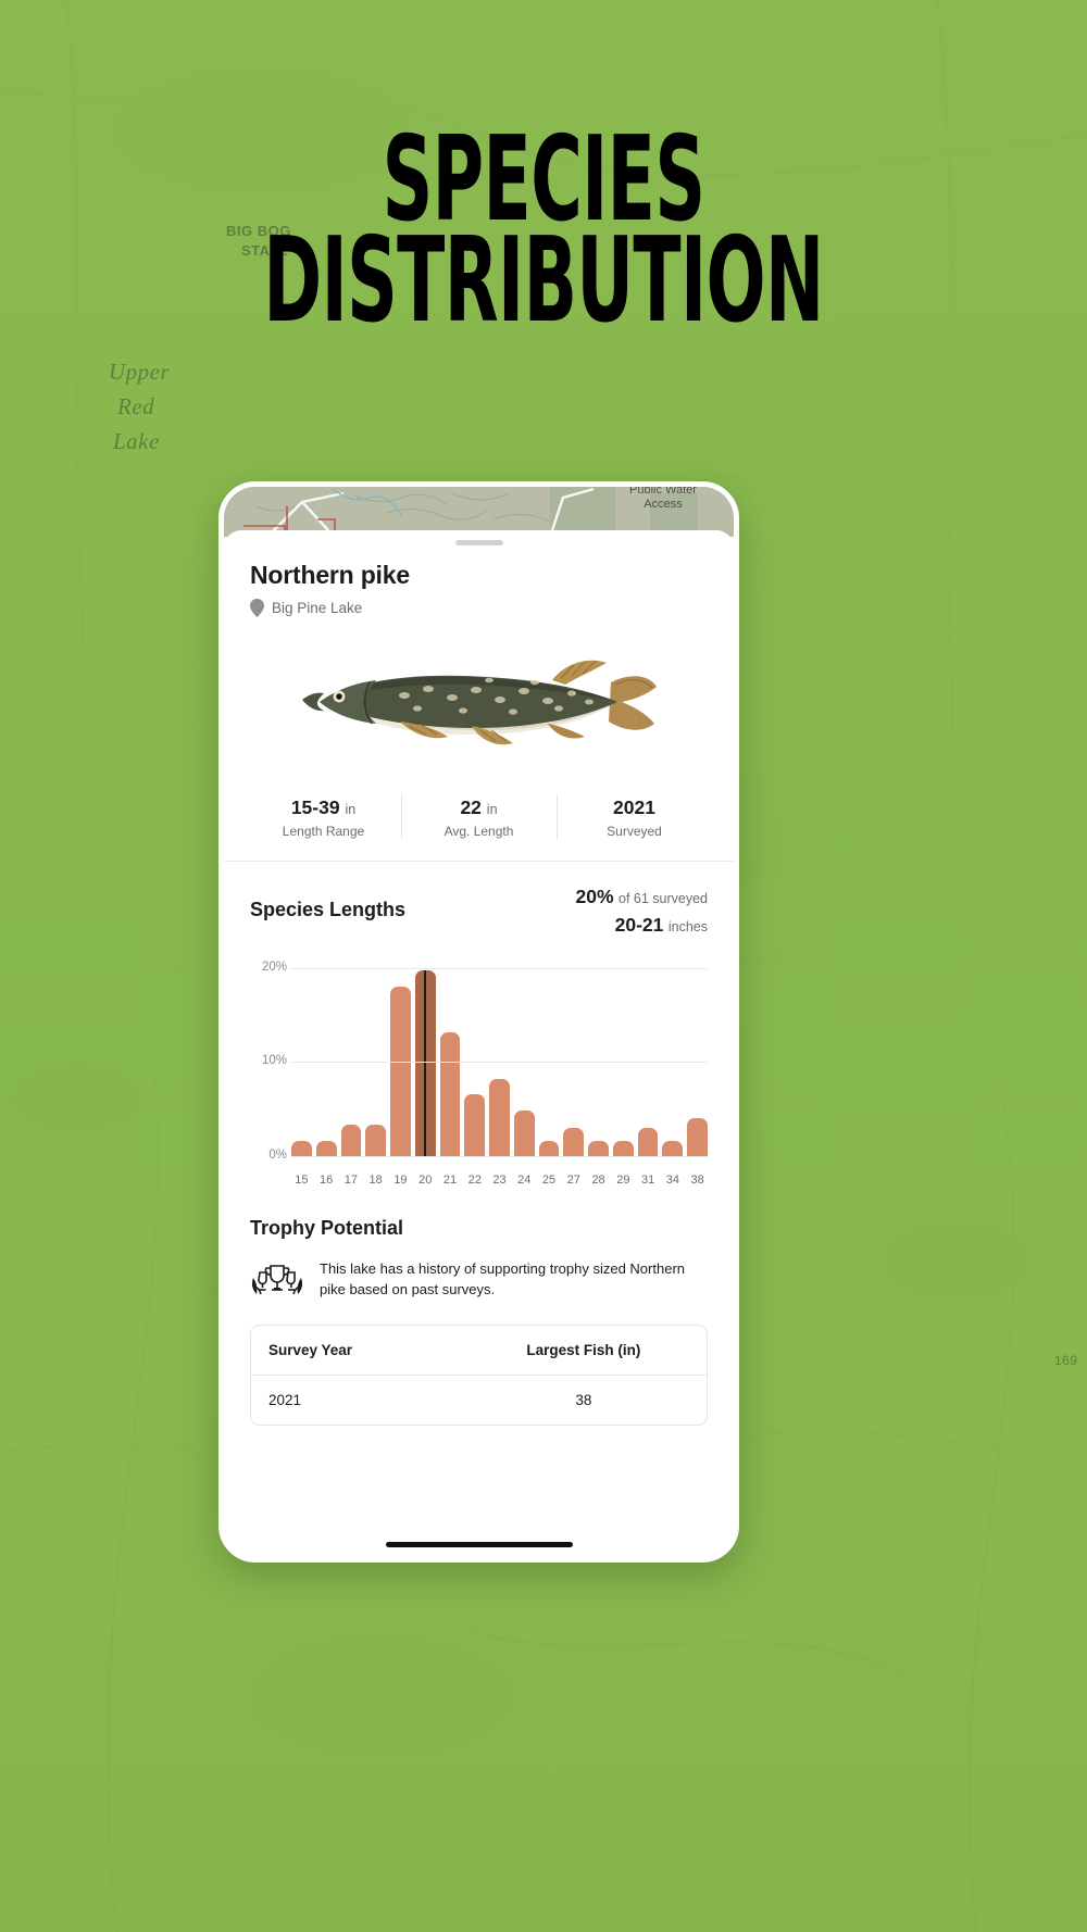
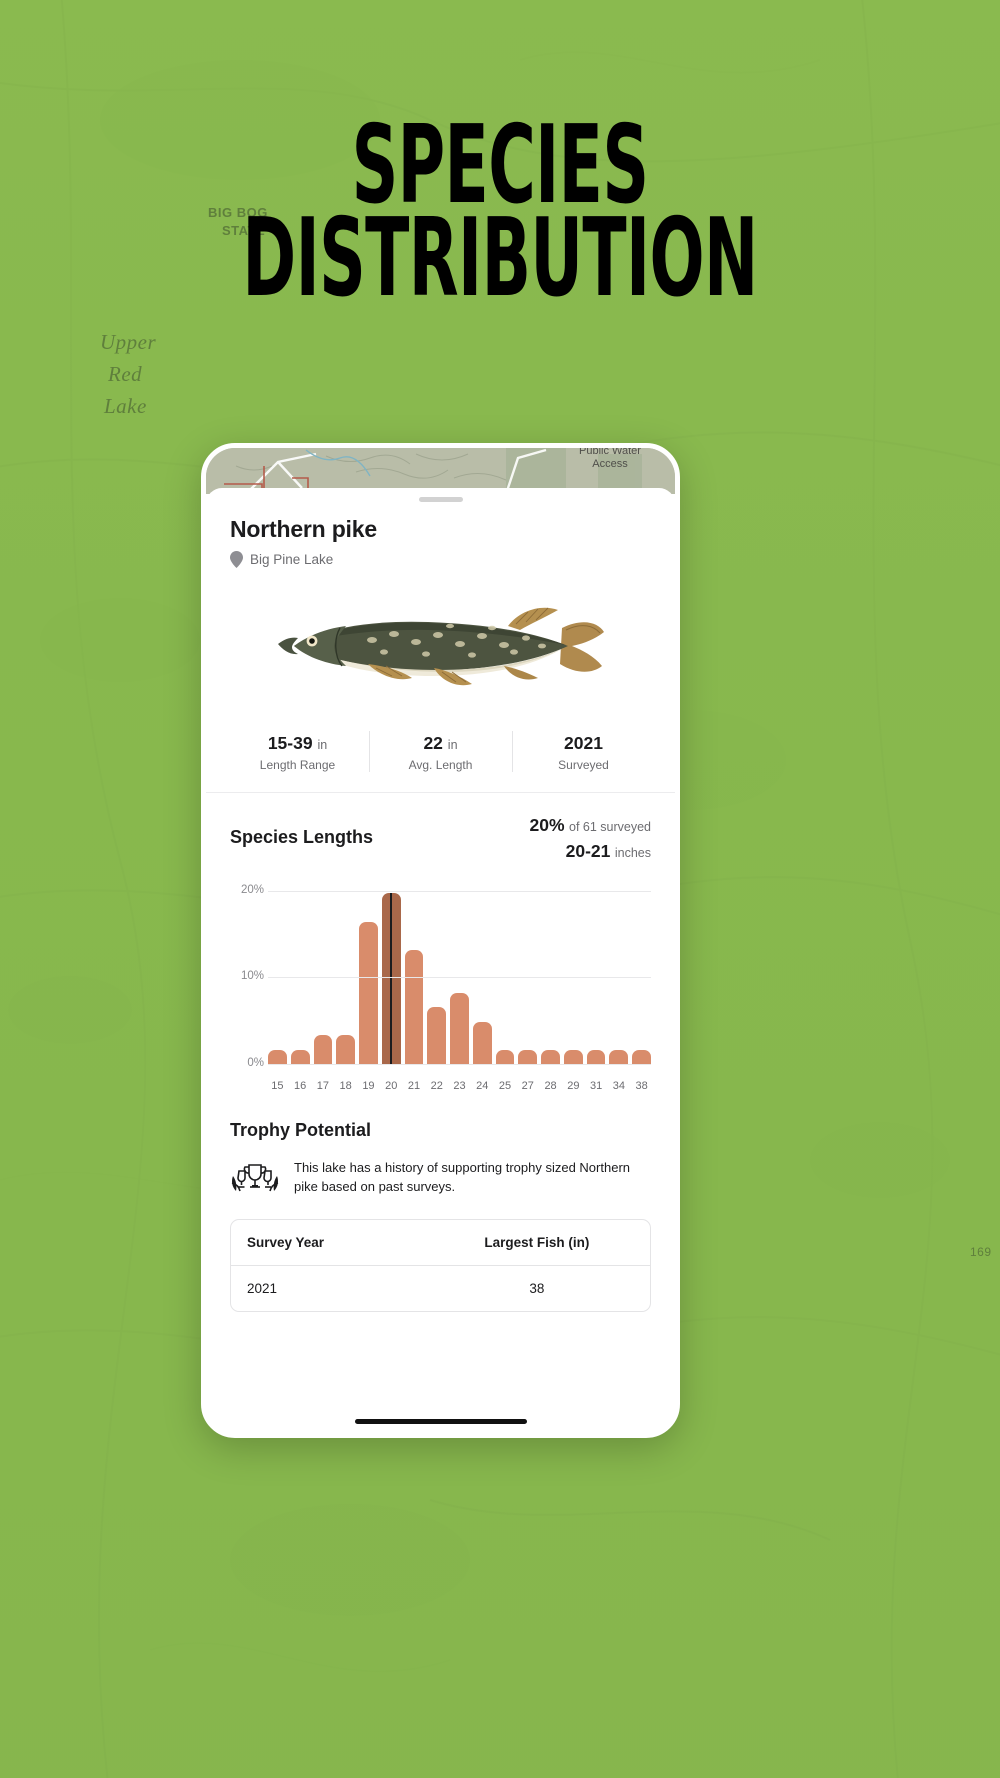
19: 18% -> 16%
27: 3% -> 2%
31: 3% -> 2%
38: 4% -> 2%
